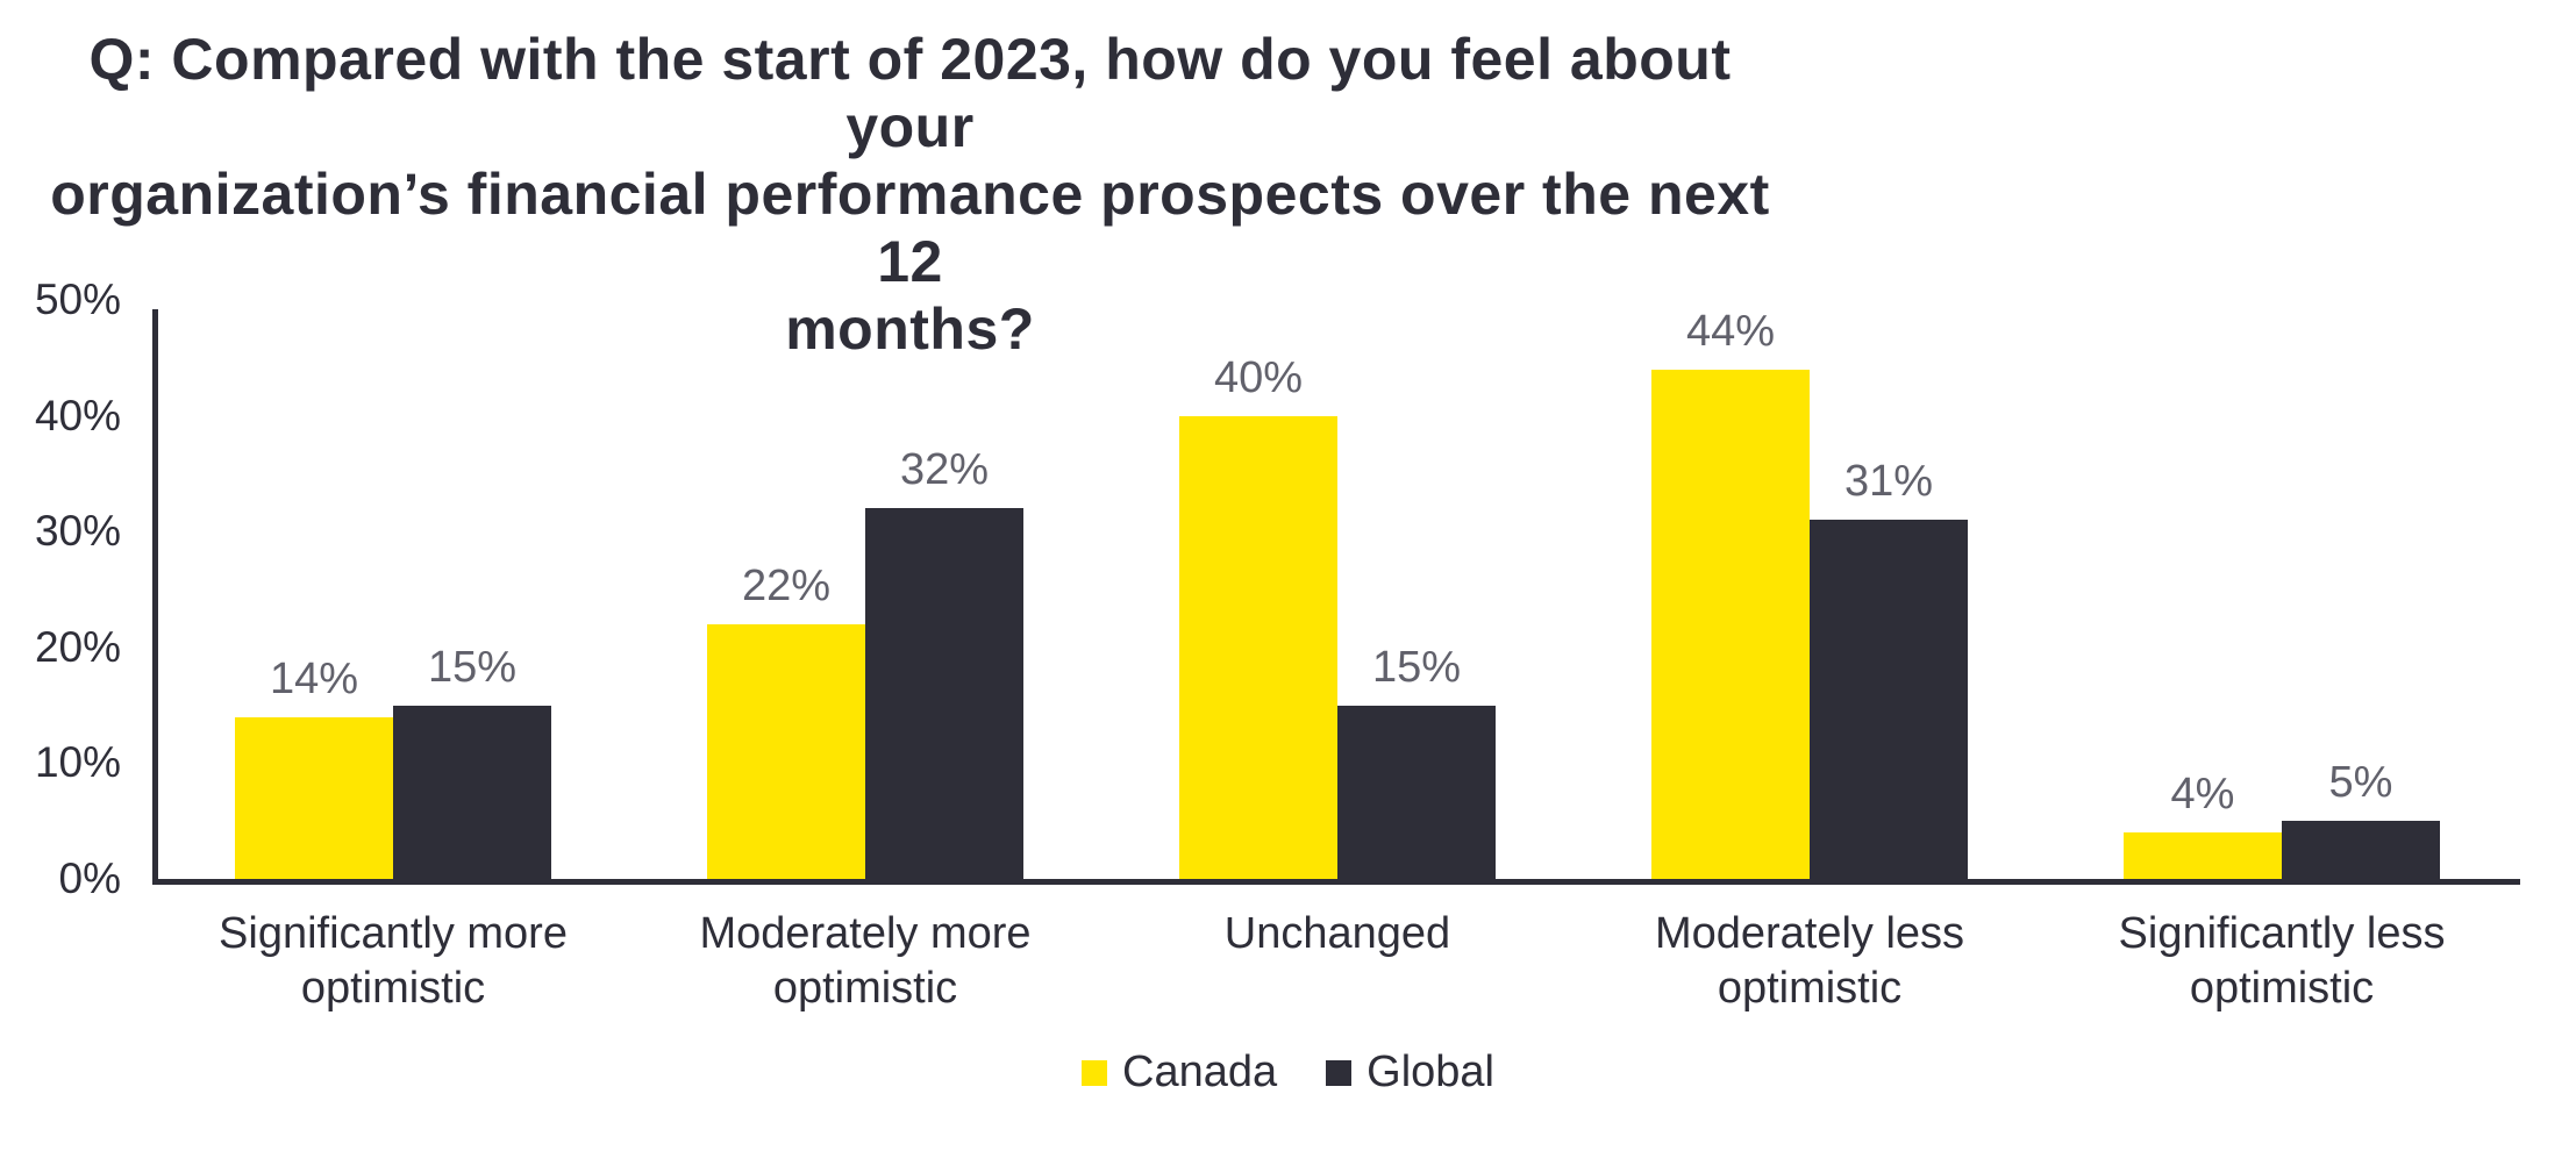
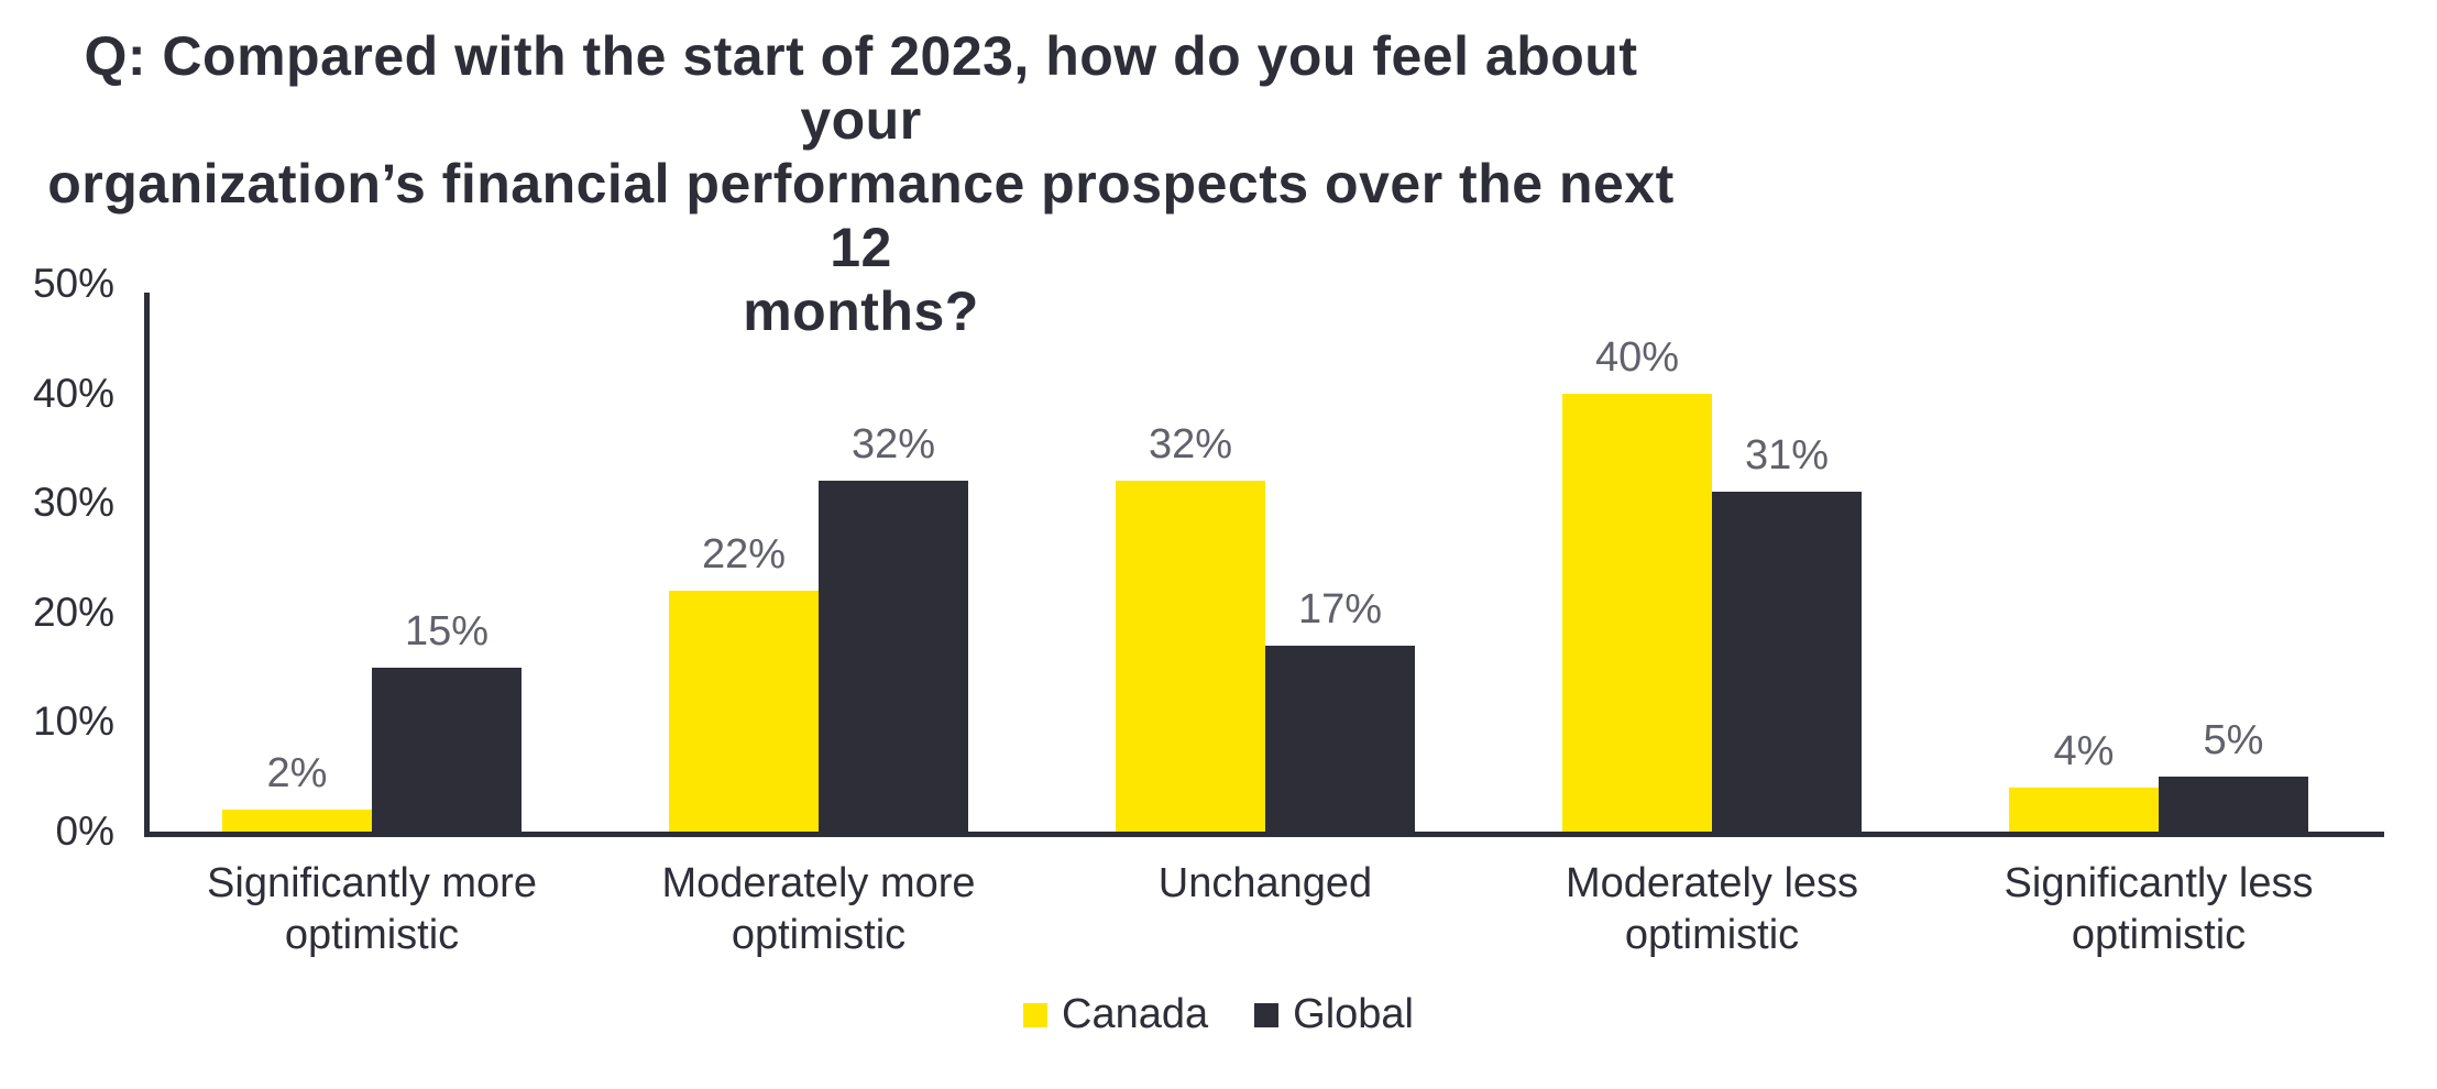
Canada/Significantly more optimistic: 14% -> 2%
Canada/Unchanged: 40% -> 32%
Global/Unchanged: 15% -> 17%
Canada/Moderately less optimistic: 44% -> 40%
